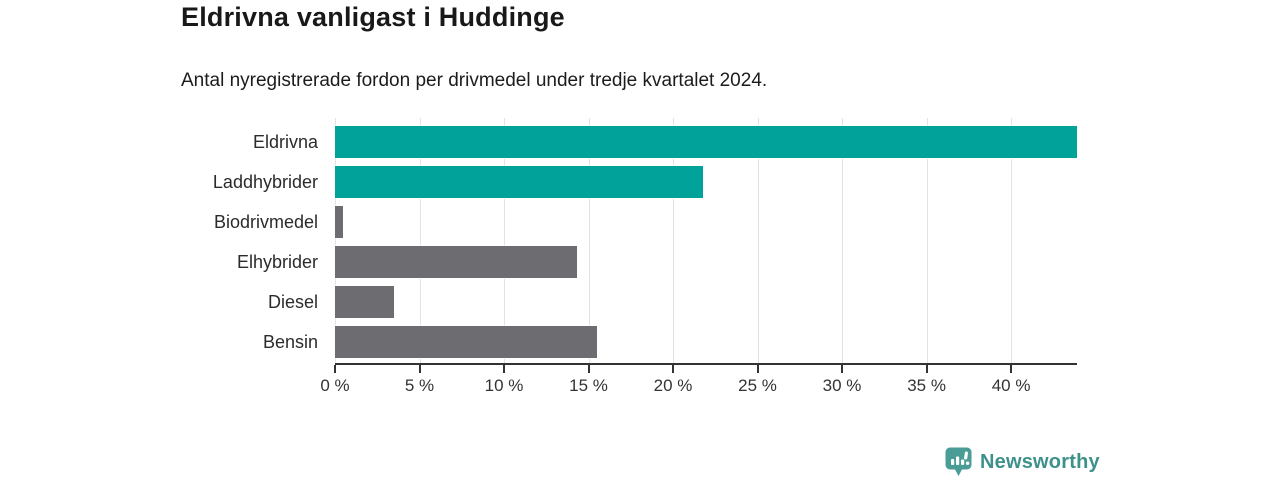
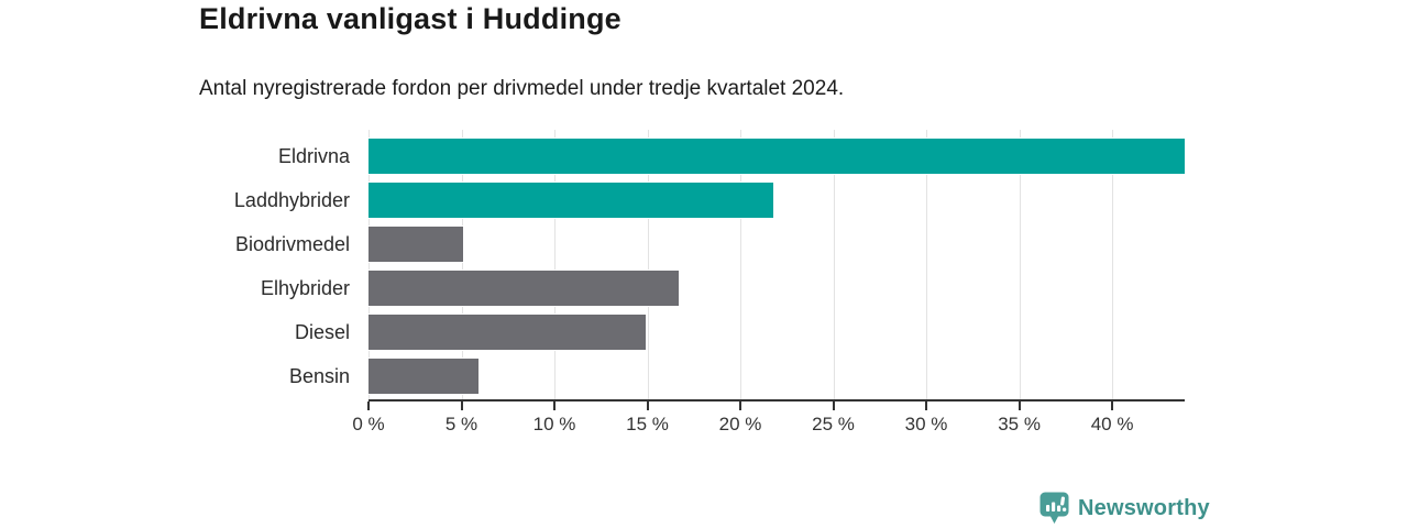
Biodrivmedel: 0.5% -> 5.1%
Elhybrider: 14.3% -> 16.7%
Diesel: 3.5% -> 14.9%
Bensin: 15.5% -> 5.9%
